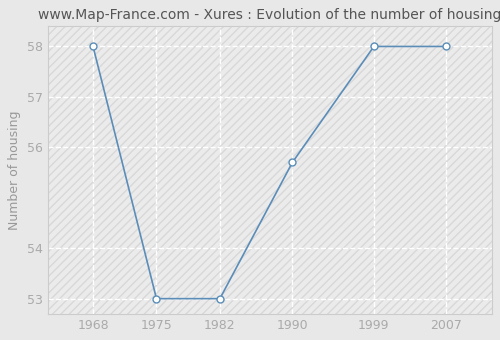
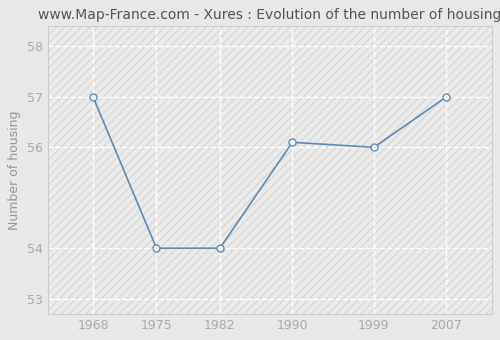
1968: 58.0 -> 57.0
1975: 53.0 -> 54.0
1982: 53.0 -> 54.0
1990: 55.7 -> 56.1
1999: 58.0 -> 56.0
2007: 58.0 -> 57.0
